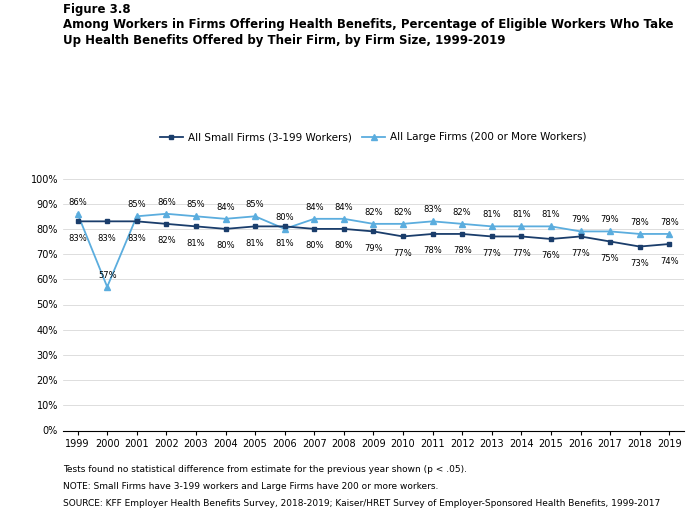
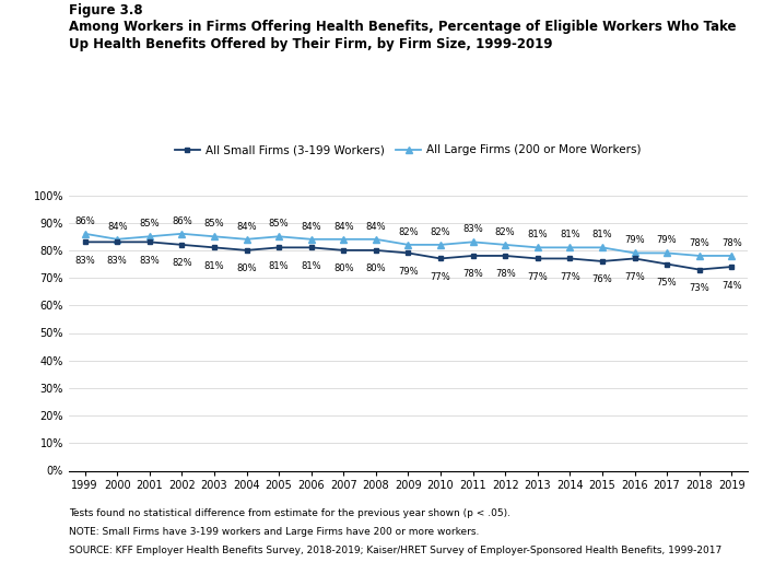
All Large Firms (200 or More Workers)/2000: 57% -> 84%
All Large Firms (200 or More Workers)/2006: 80% -> 84%
